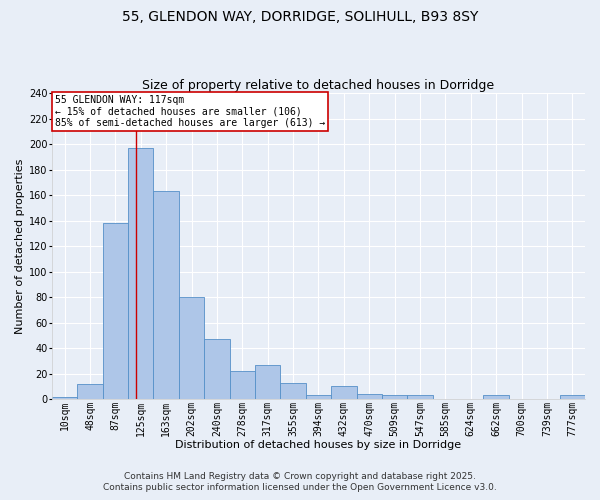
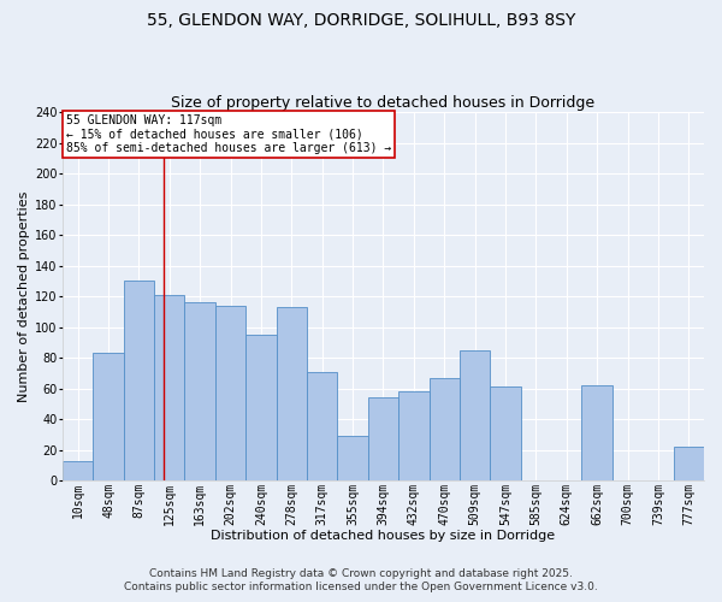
10sqm: 2 -> 13
48sqm: 12 -> 83
87sqm: 138 -> 130
125sqm: 197 -> 121
163sqm: 163 -> 116
202sqm: 80 -> 114
240sqm: 47 -> 95
278sqm: 22 -> 113
317sqm: 27 -> 71
355sqm: 13 -> 29
394sqm: 3 -> 54
432sqm: 10 -> 58
470sqm: 4 -> 67
509sqm: 3 -> 85
547sqm: 3 -> 61
662sqm: 3 -> 62
777sqm: 3 -> 22
